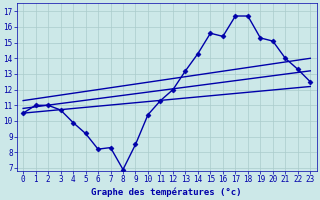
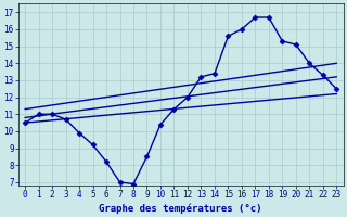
7: 8.3 -> 7.0
14: 14.3 -> 13.4
16: 15.4 -> 16.0
